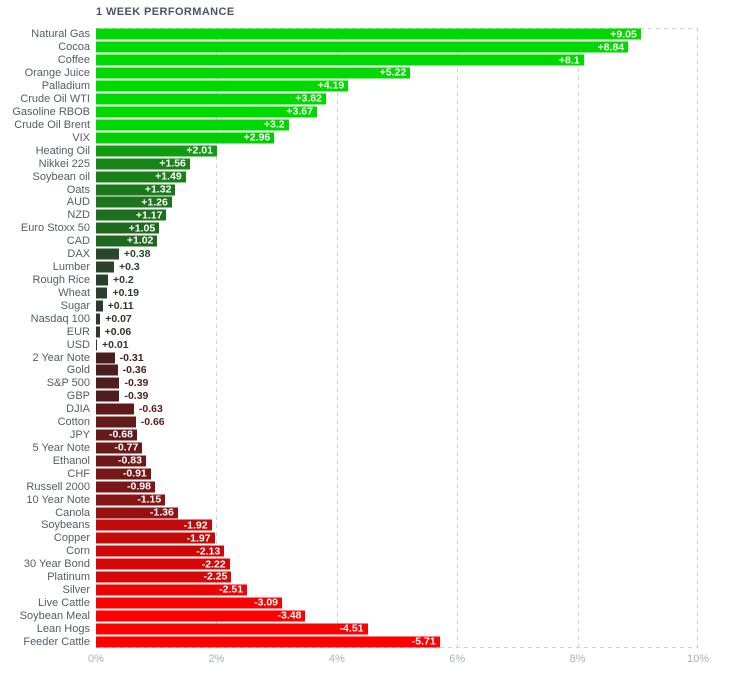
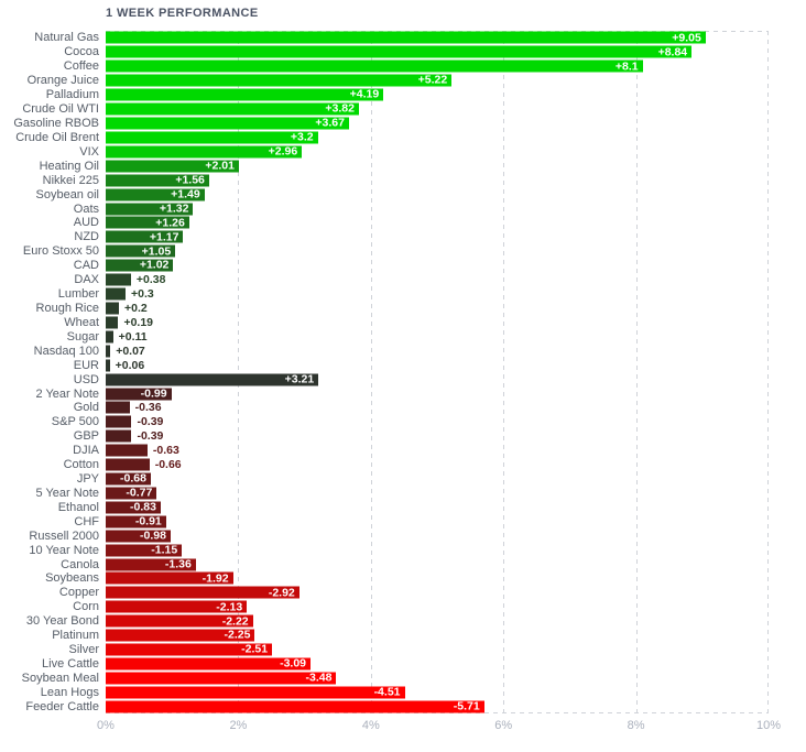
USD: +0.01 -> +3.21
2 Year Note: -0.31 -> -0.99
Copper: -1.97 -> -2.92
